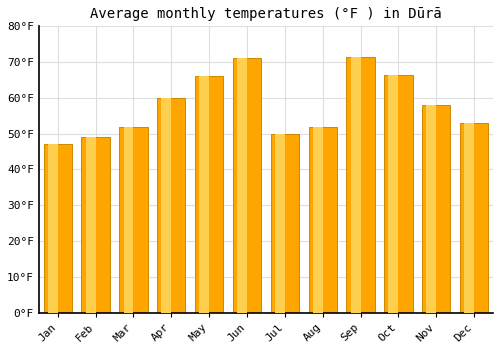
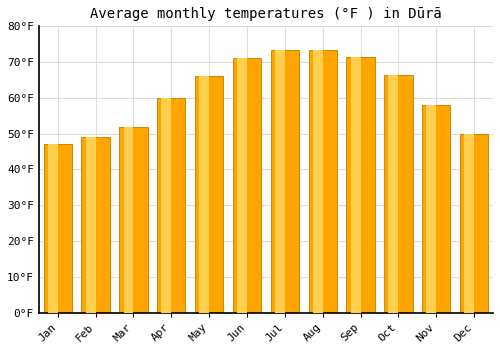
Jul: 50.0°F -> 73.5°F
Aug: 52.0°F -> 73.5°F
Dec: 53.0°F -> 50.0°F
